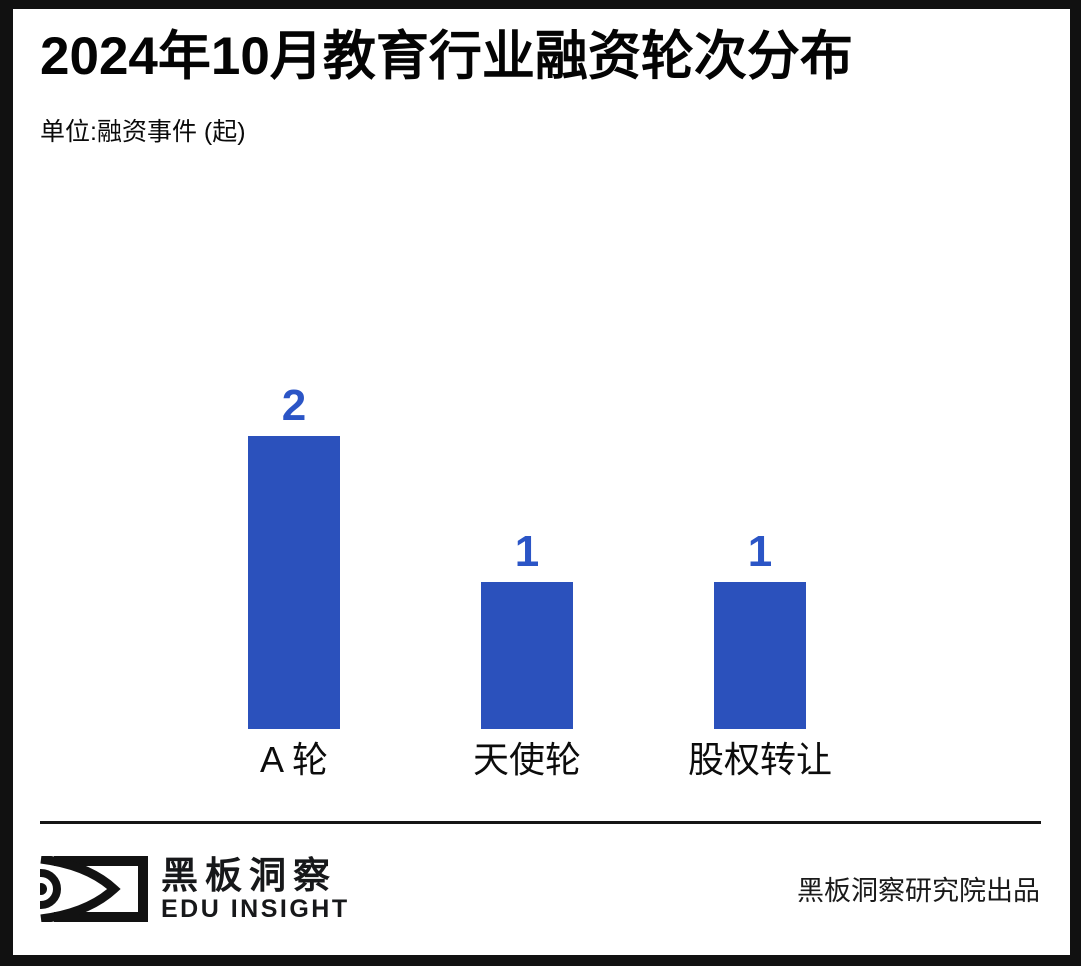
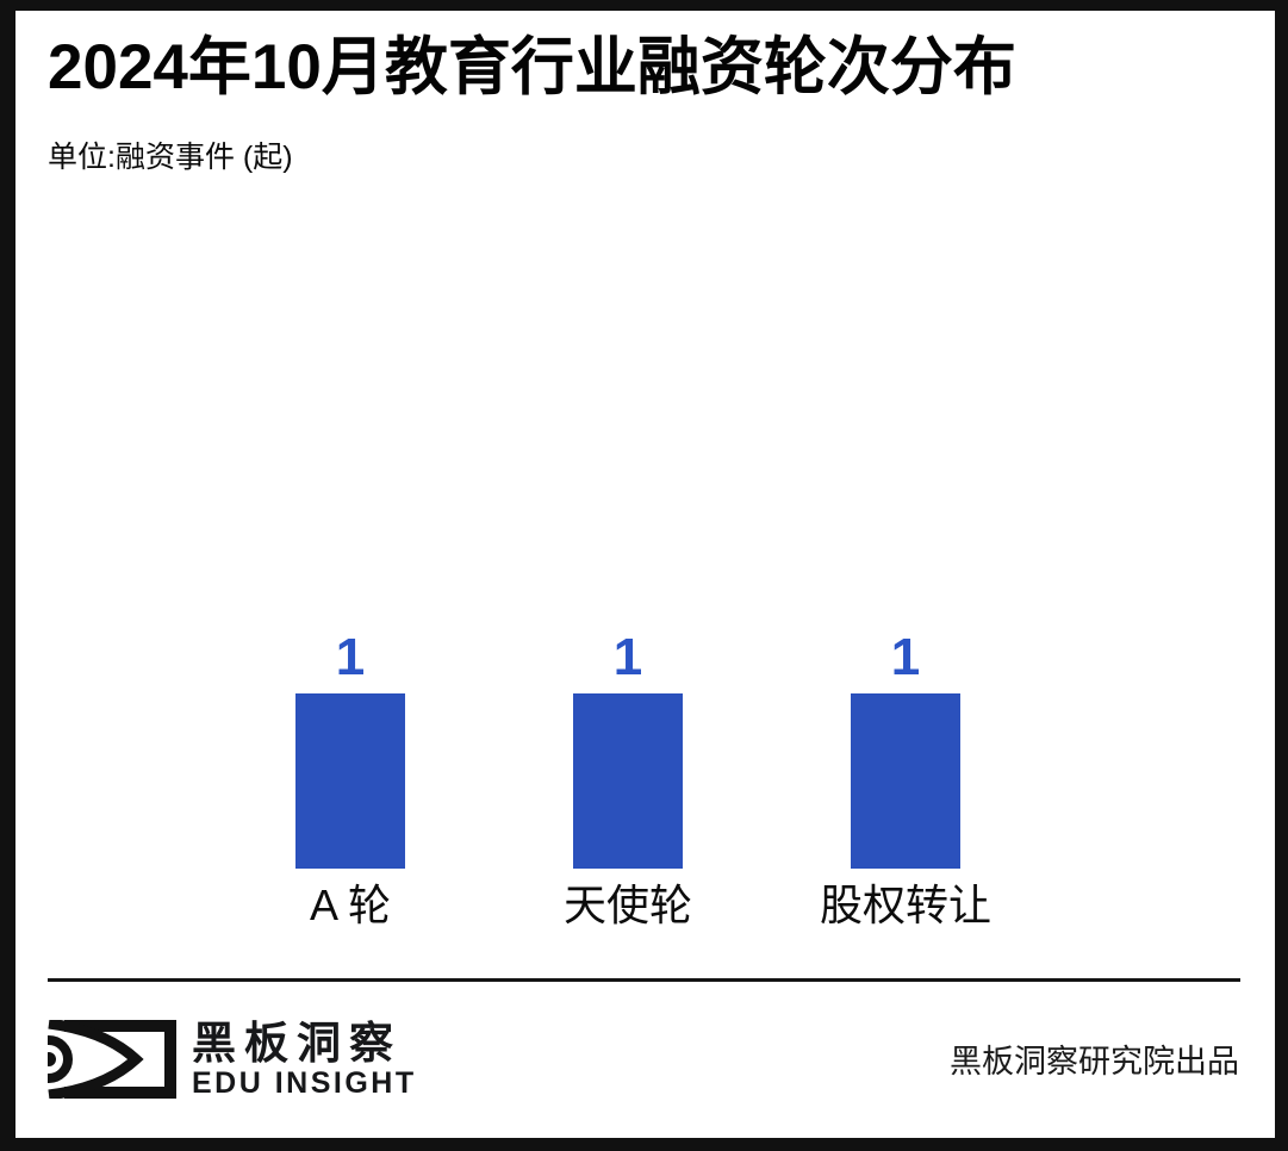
A 轮: 2 -> 1
